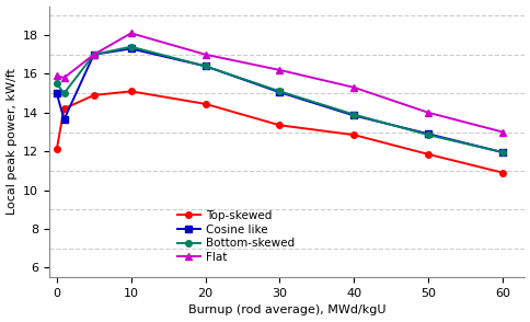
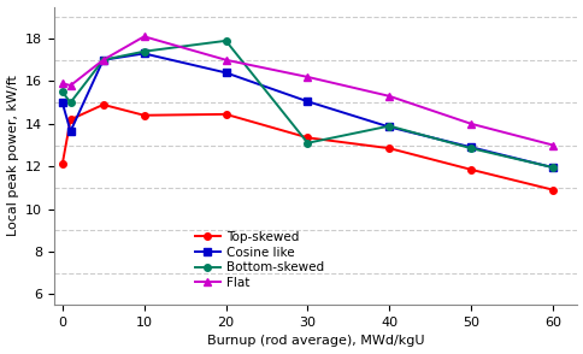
Top-skewed/10: 15.1 -> 14.4
Bottom-skewed/20: 16.4 -> 17.9
Bottom-skewed/30: 15.1 -> 13.1
